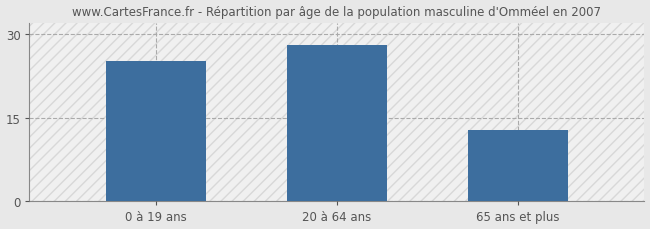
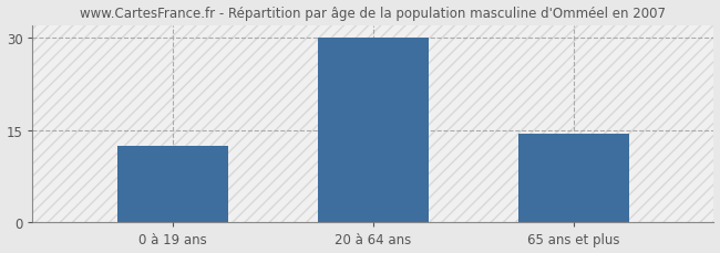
0 à 19 ans: 25.2 -> 12.5
20 à 64 ans: 28.0 -> 30.0
65 ans et plus: 12.8 -> 14.5
